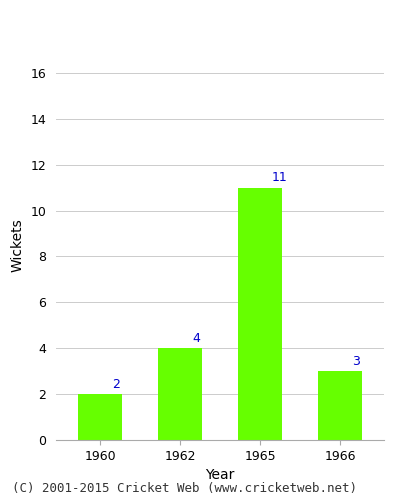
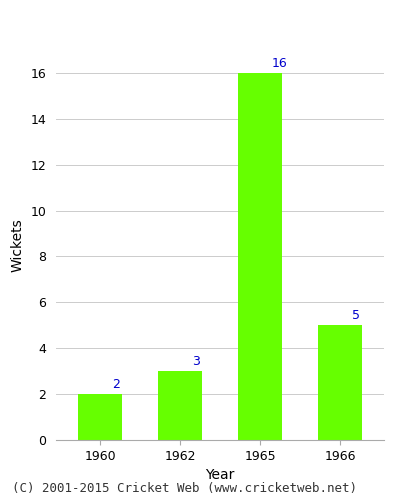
1962: 4 -> 3
1965: 11 -> 16
1966: 3 -> 5
